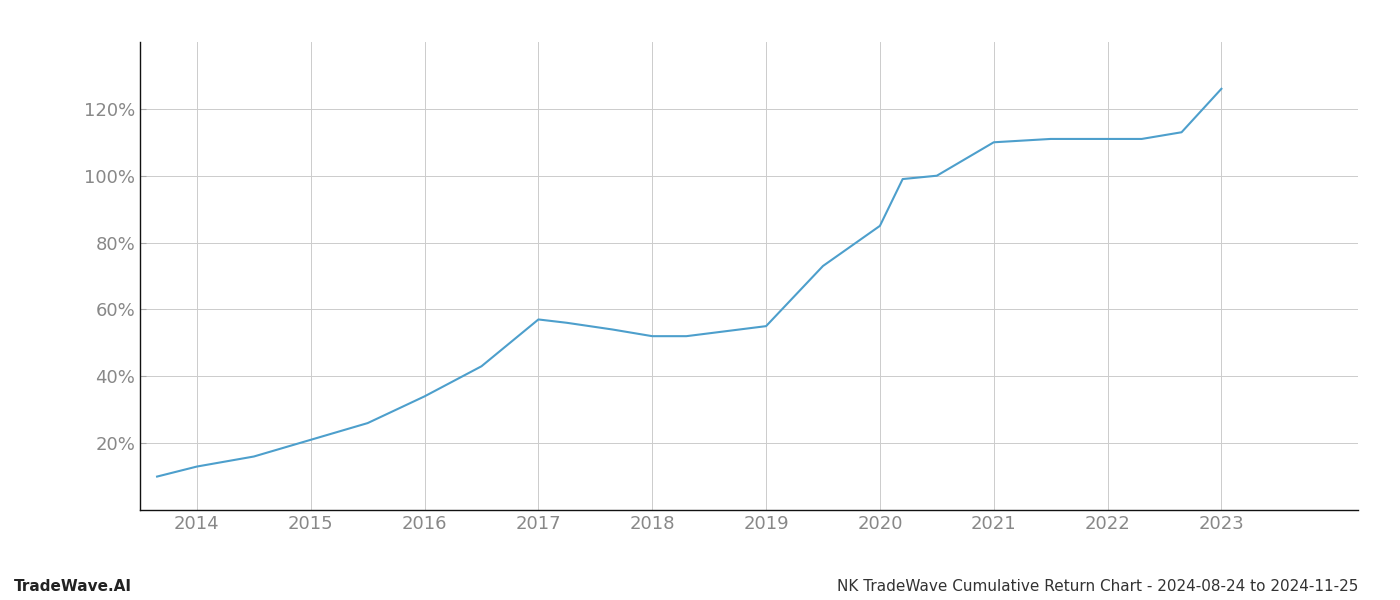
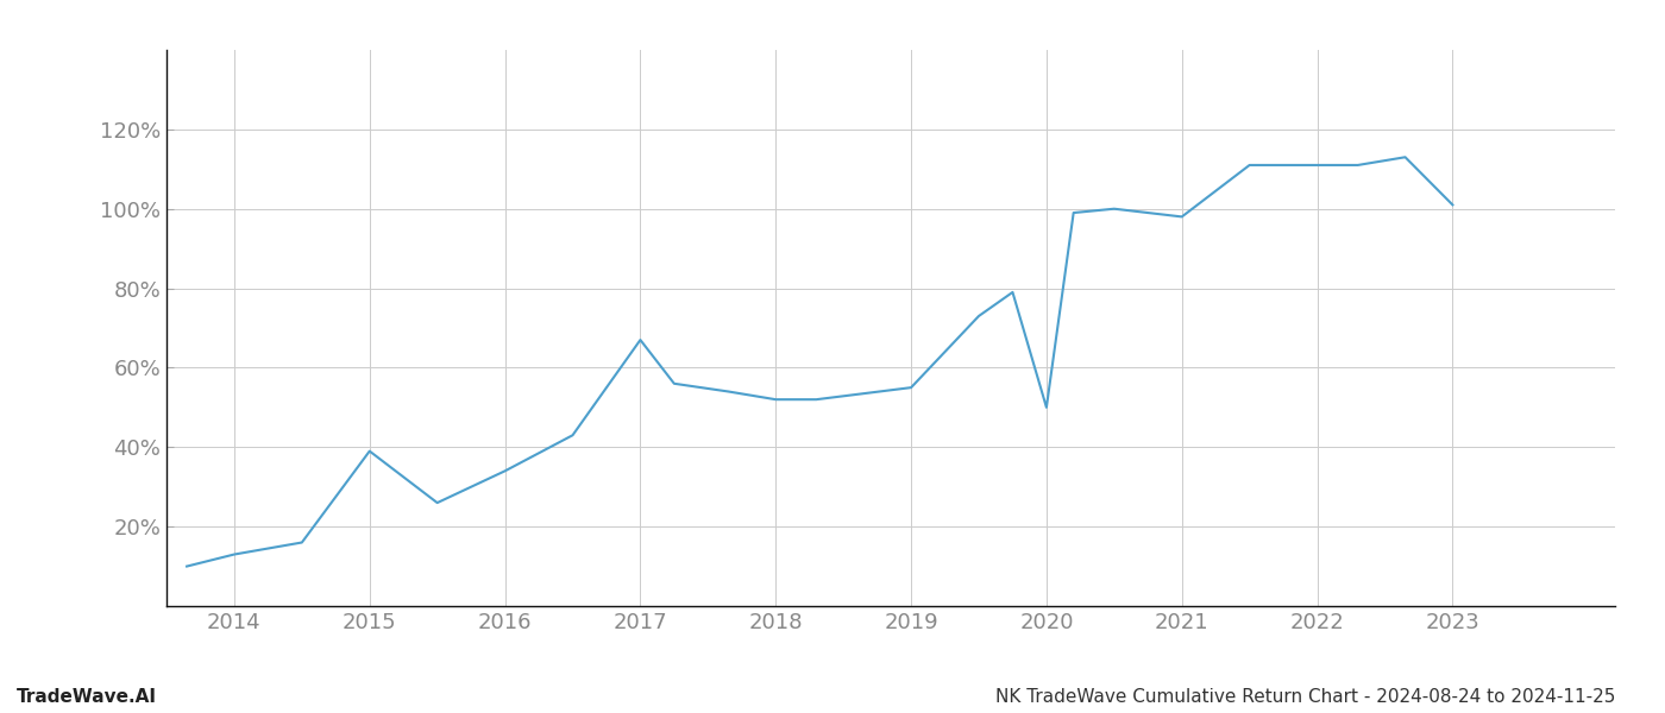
2015: 21% -> 39%
2017: 57% -> 67%
2020: 85% -> 50%
2021: 110% -> 98%
2023: 126% -> 101%
